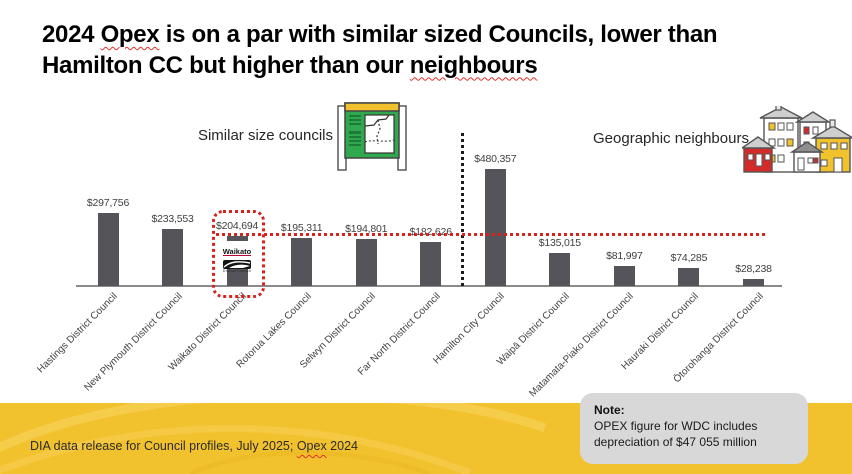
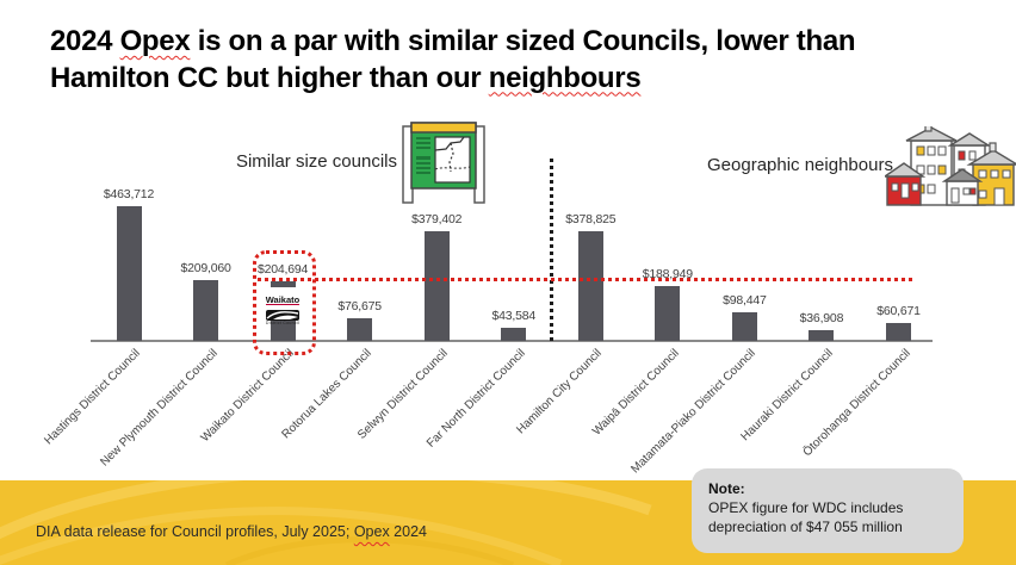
Hastings District Council: $297,756 -> $463,712
New Plymouth District Council: $233,553 -> $209,060
Rotorua Lakes Council: $195,311 -> $76,675
Selwyn District Council: $194,801 -> $379,402
Far North District Council: $182,626 -> $43,584
Hamilton City Council: $480,357 -> $378,825
Waipā District Council: $135,015 -> $188,949
Matamata-Piako District Council: $81,997 -> $98,447
Hauraki District Council: $74,285 -> $36,908
Ōtorohanga District Council: $28,238 -> $60,671
